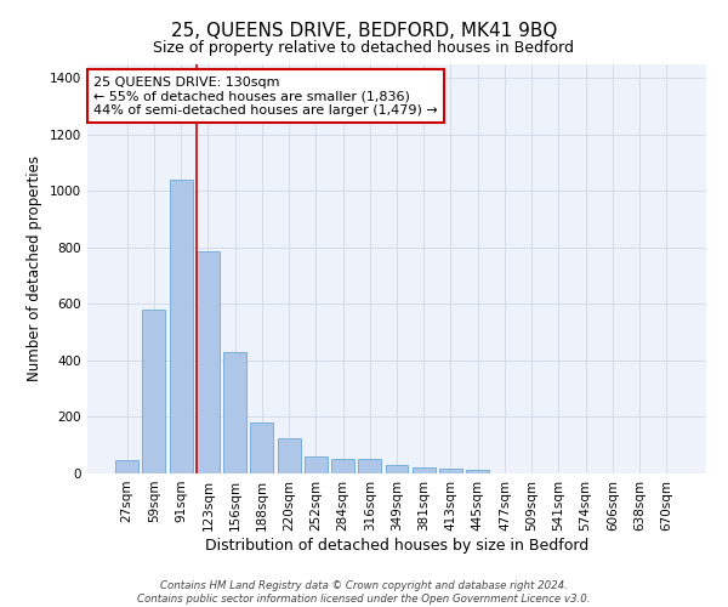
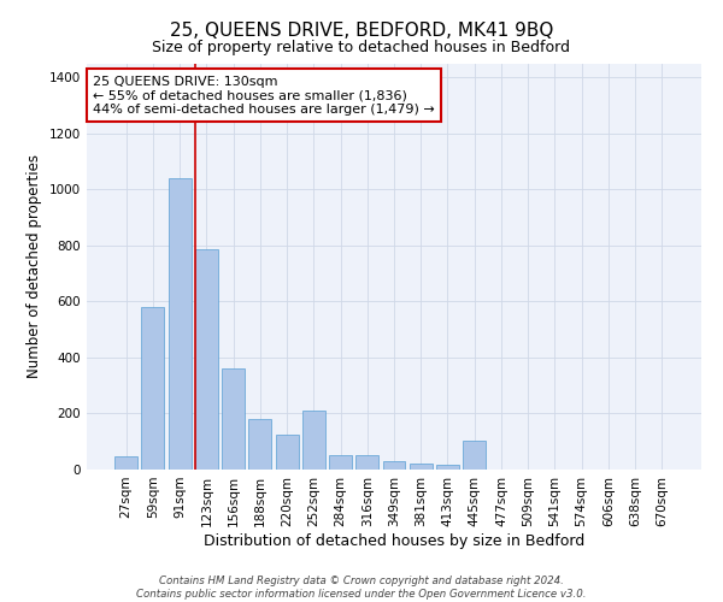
156sqm: 430 -> 360
252sqm: 62 -> 210
445sqm: 12 -> 105
